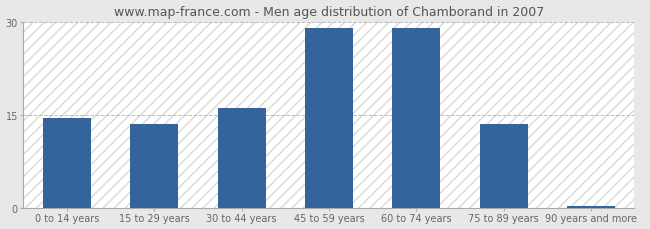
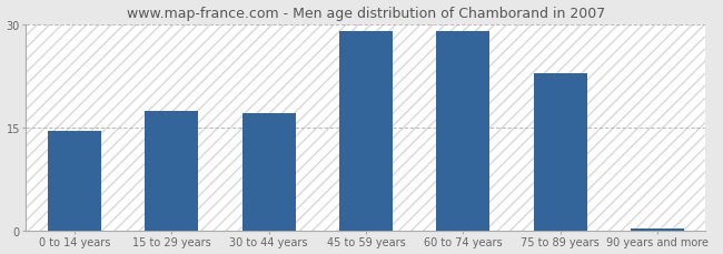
15 to 29 years: 13.5 -> 17.4
30 to 44 years: 16.0 -> 17.0
75 to 89 years: 13.5 -> 22.8
